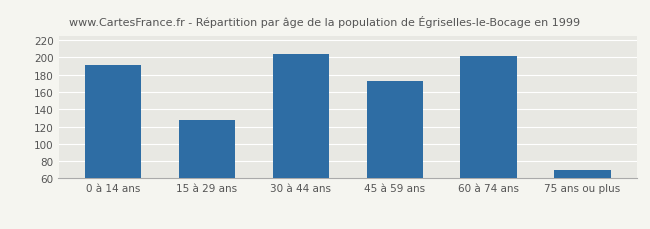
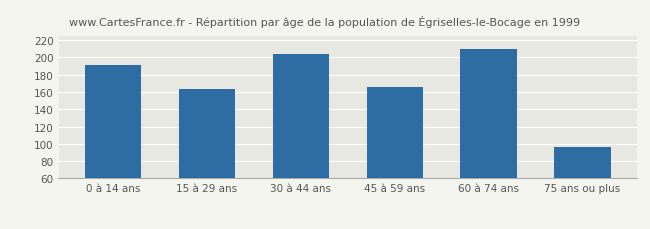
15 à 29 ans: 127 -> 164
45 à 59 ans: 173 -> 166
60 à 74 ans: 202 -> 210
75 ans ou plus: 70 -> 96
